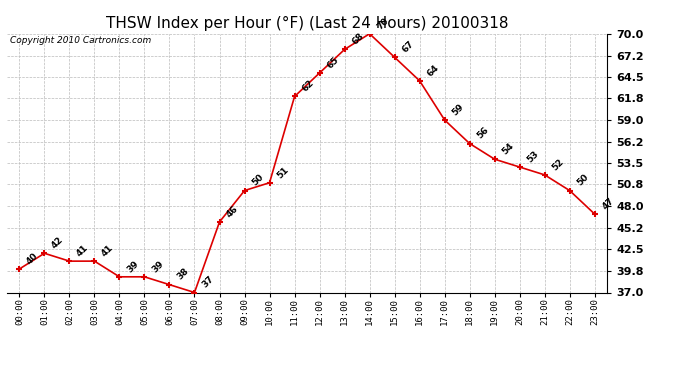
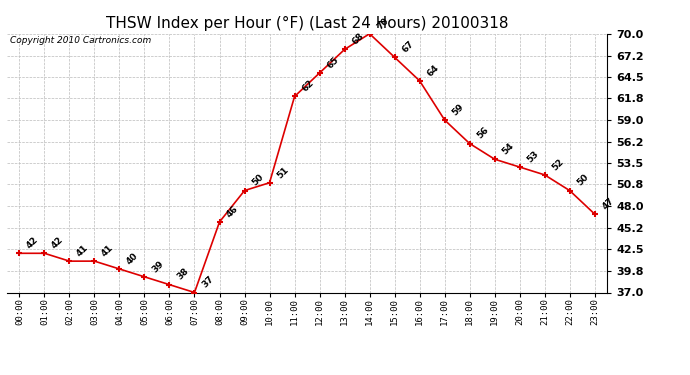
00:00: 40 -> 42
04:00: 39 -> 40
